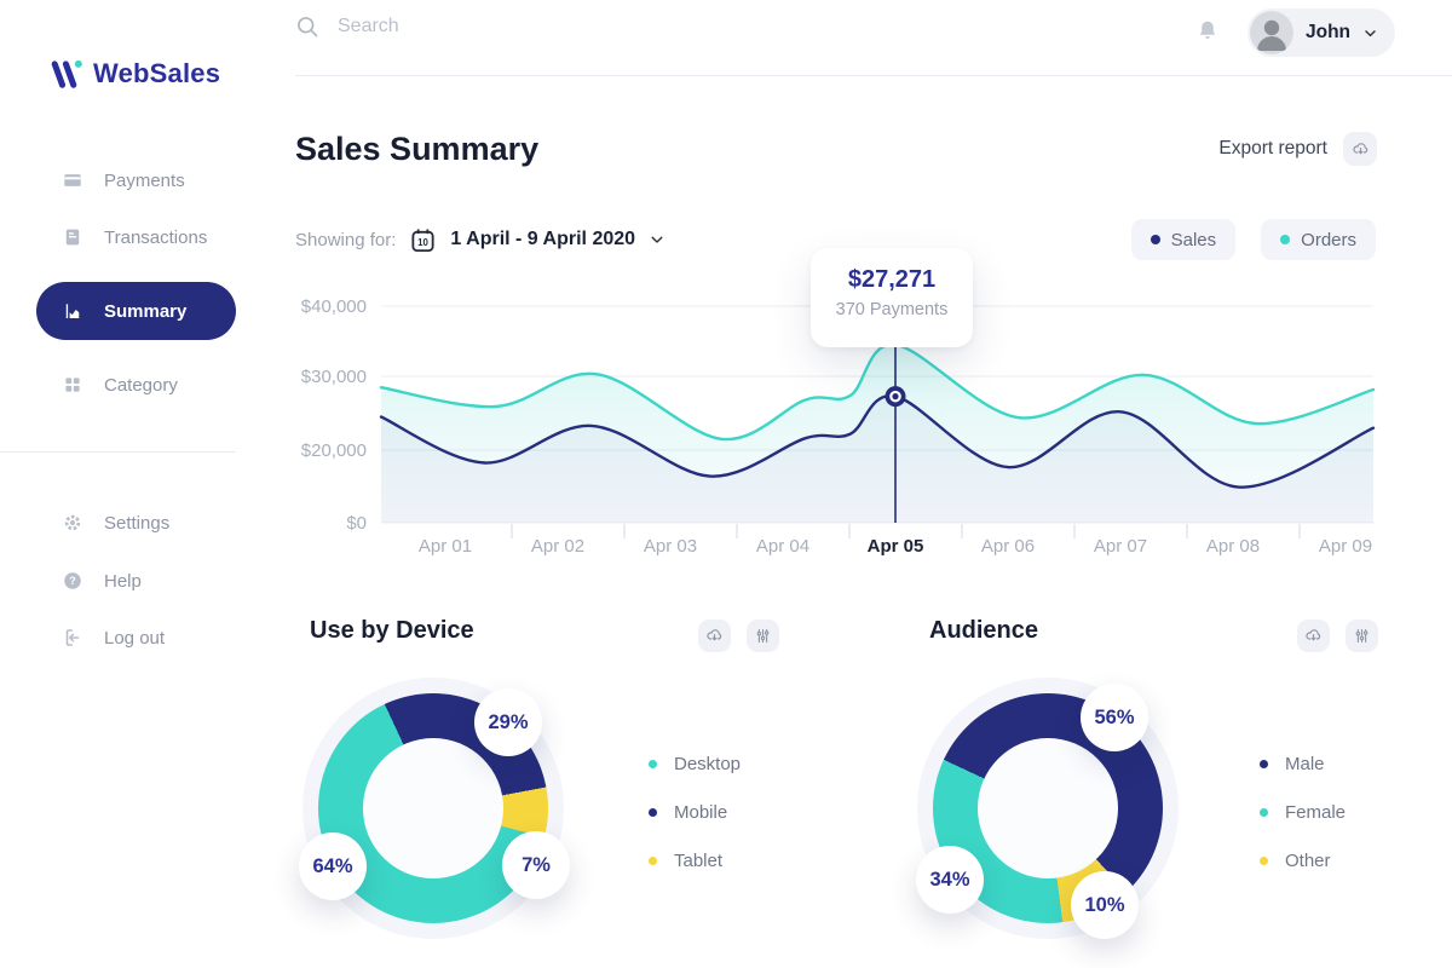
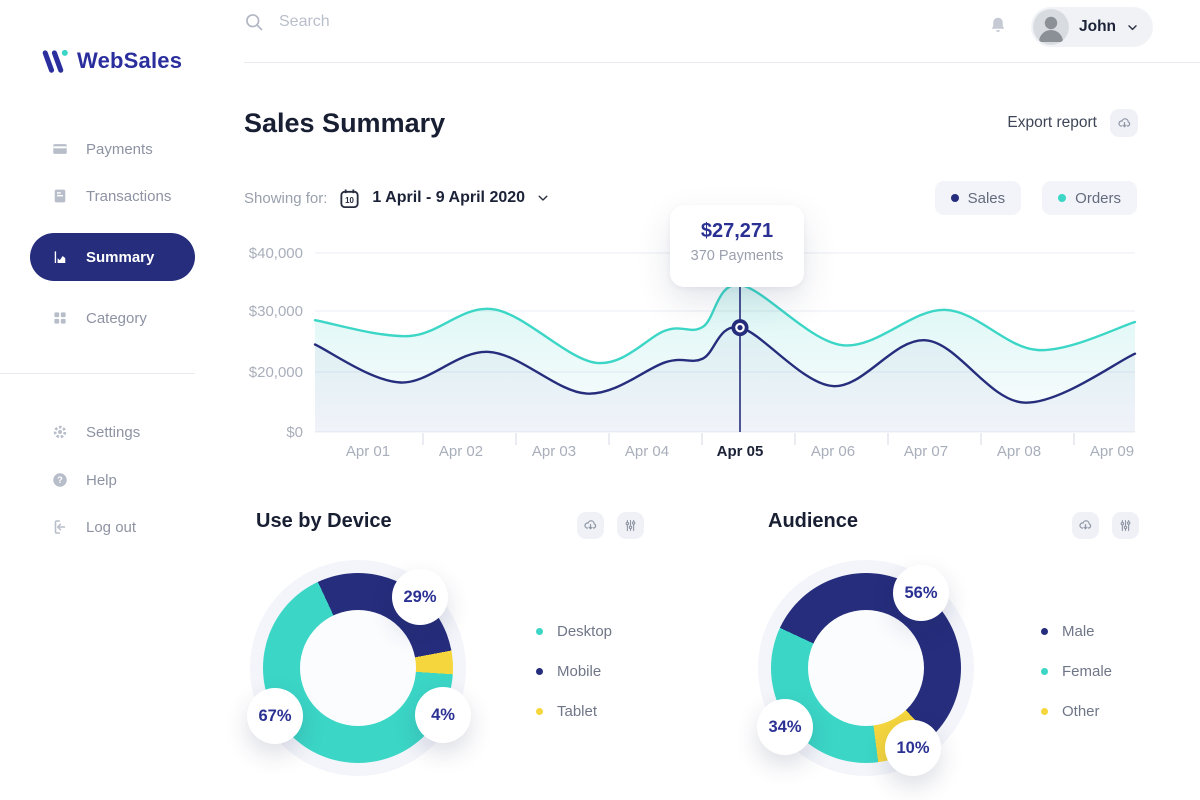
Use by Device/Tablet: 7% -> 4%
Use by Device/Desktop: 64% -> 67%
